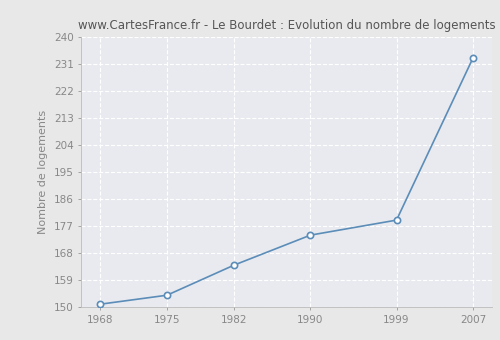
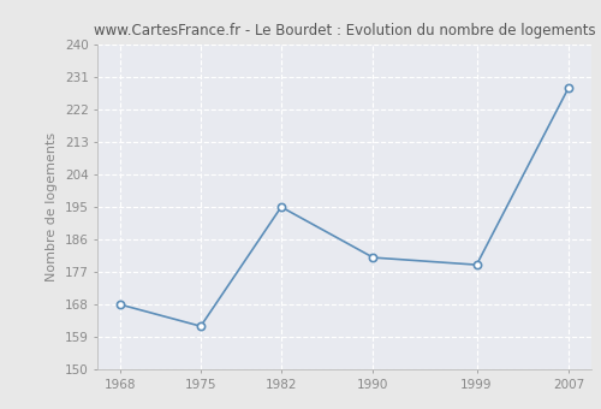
1968: 151 -> 168
1975: 154 -> 162
1982: 164 -> 195
1990: 174 -> 181
2007: 233 -> 228
